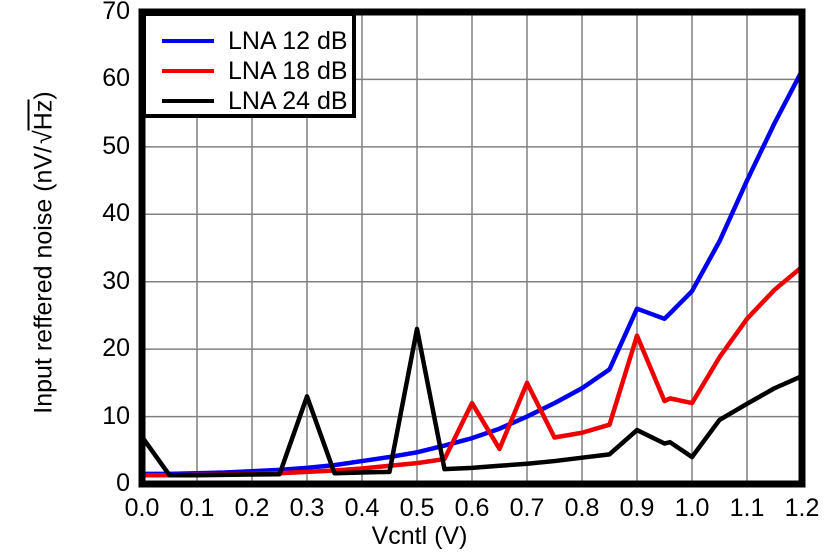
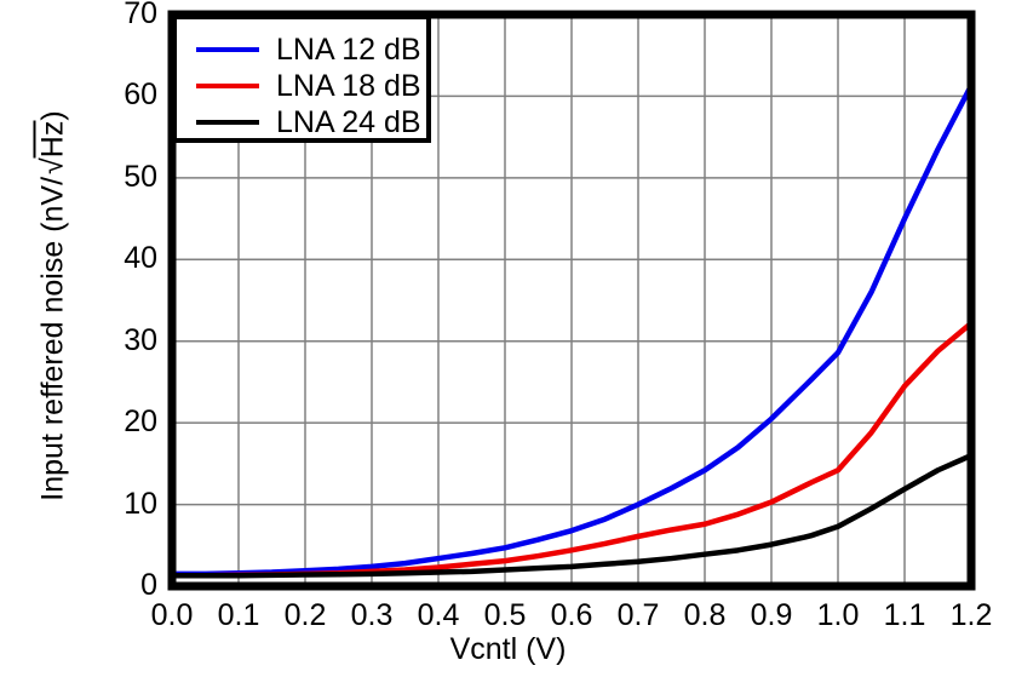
LNA 24 dB/0.0: 7 -> 1
LNA 24 dB/0.3: 13 -> 2
LNA 24 dB/0.5: 23 -> 2
LNA 18 dB/0.6: 12 -> 4
LNA 18 dB/0.7: 15 -> 6
LNA 12 dB/0.9: 26 -> 20
LNA 18 dB/0.9: 22 -> 10
LNA 24 dB/0.9: 8 -> 5
LNA 18 dB/1.0: 12 -> 14
LNA 24 dB/1.0: 4 -> 7
